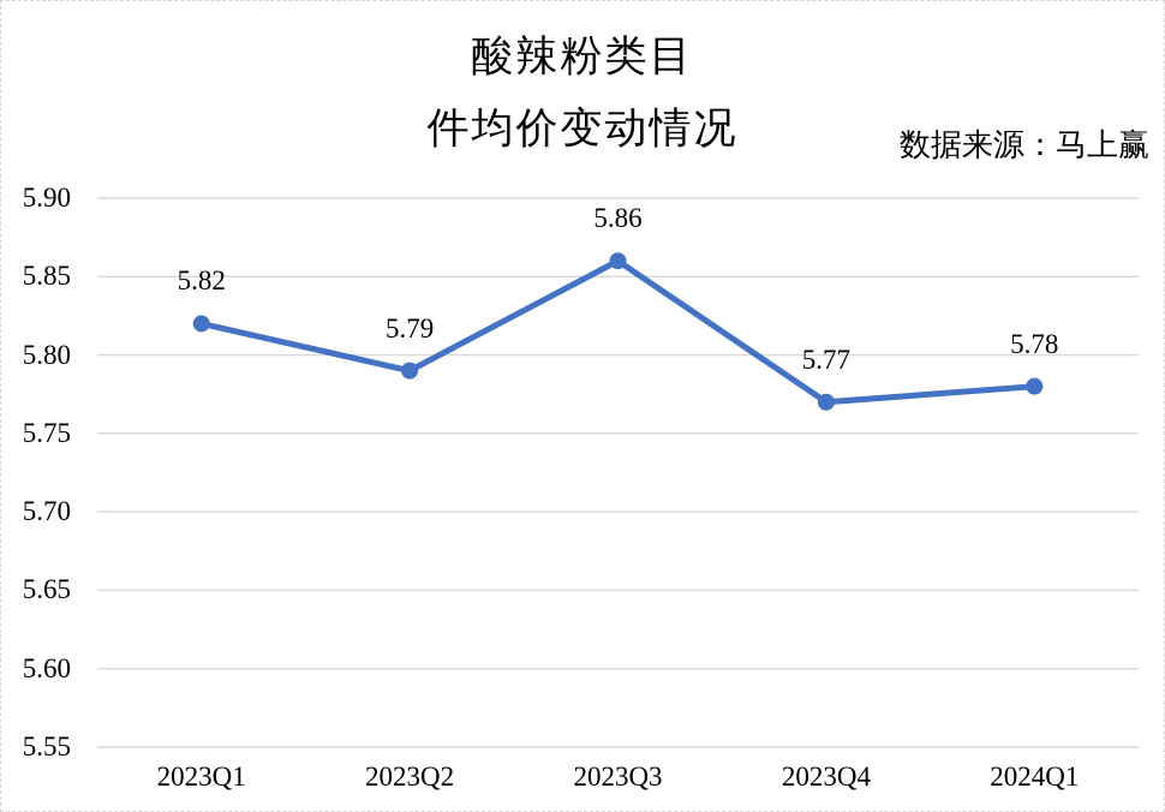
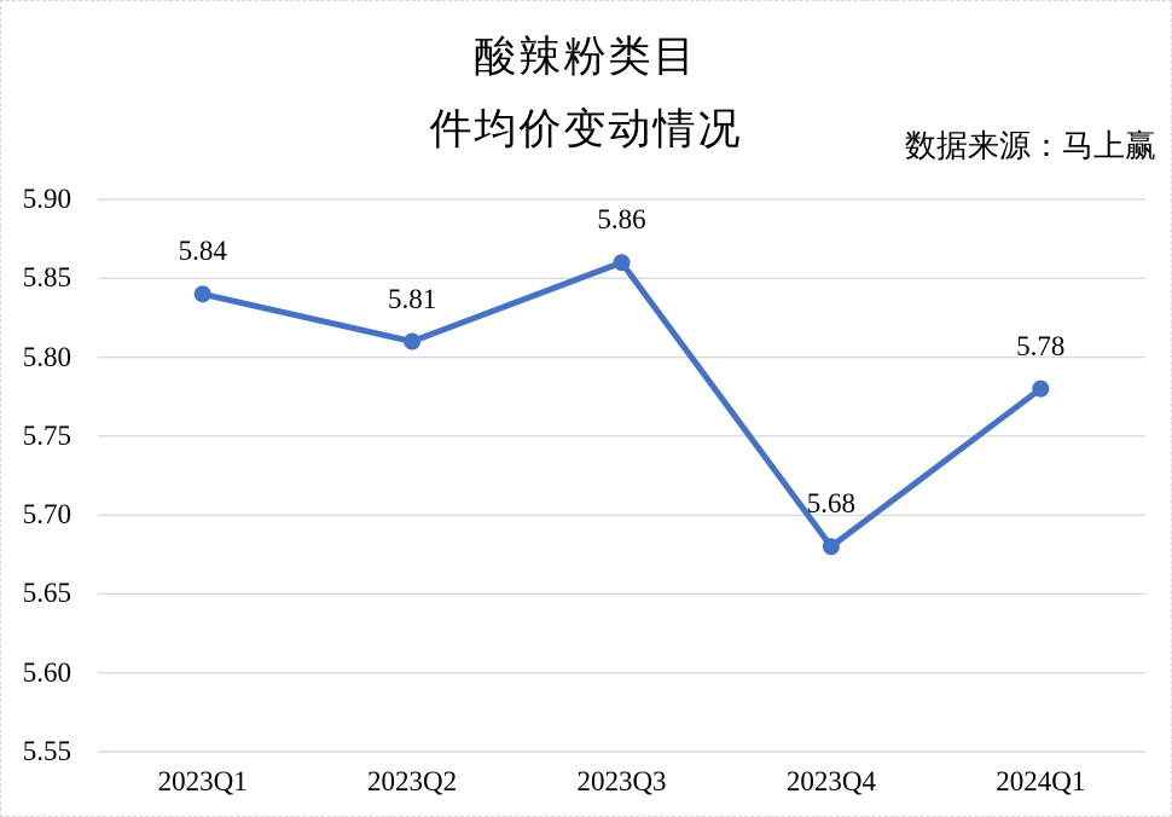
2023Q1: 5.82 -> 5.84
2023Q2: 5.79 -> 5.81
2023Q4: 5.77 -> 5.68
